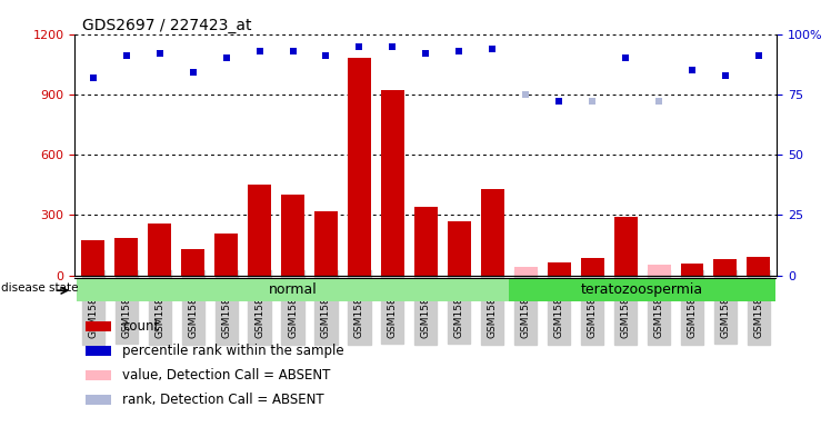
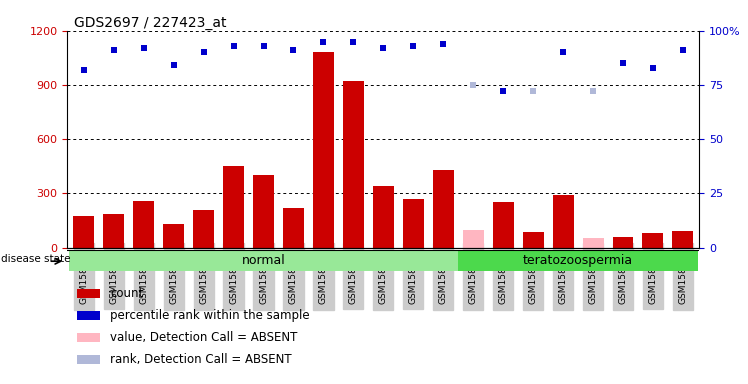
GSM158470: 320 -> 220
GSM158476: 40 -> 100
GSM158477: 60 -> 250
